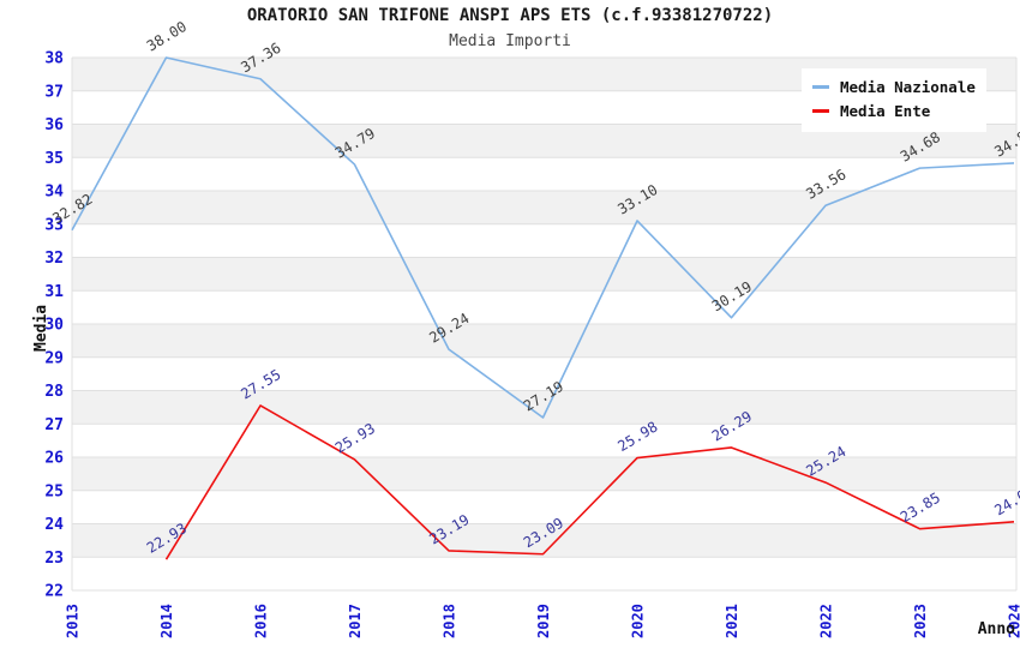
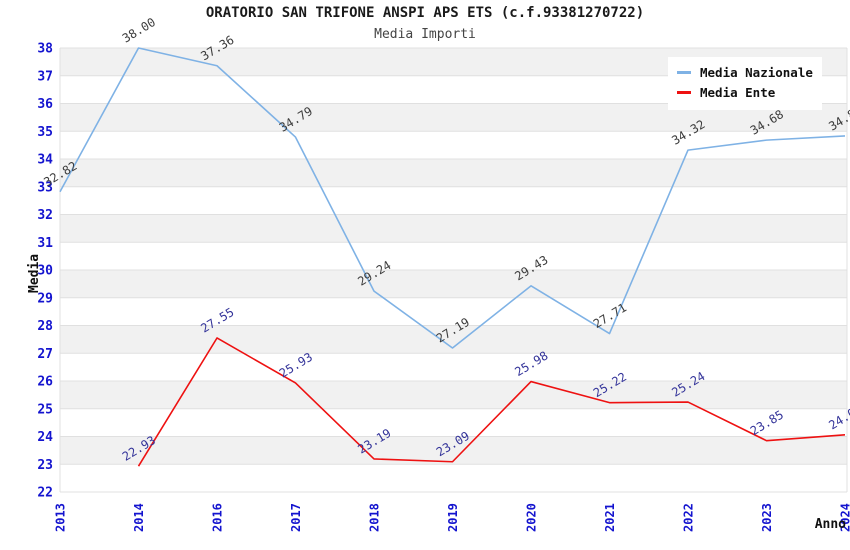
Media Nazionale/2020: 33.10 -> 29.43
Media Nazionale/2021: 30.19 -> 27.71
Media Ente/2021: 26.29 -> 25.22
Media Nazionale/2022: 33.56 -> 34.32
